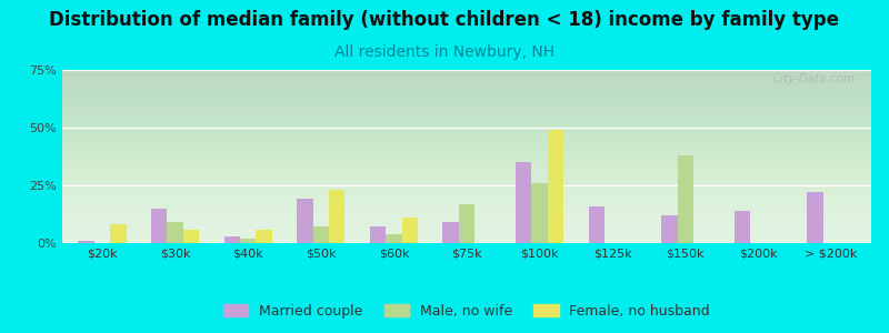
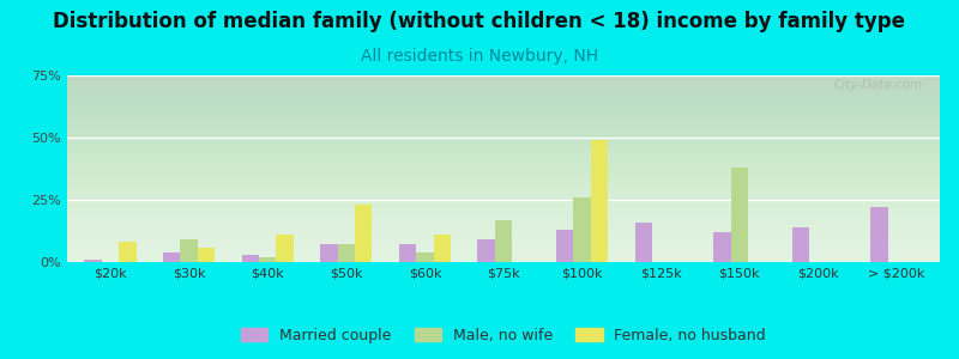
Married couple/$30k: 15% -> 4%
Female, no husband/$40k: 6% -> 11%
Married couple/$50k: 19% -> 7%
Married couple/$100k: 35% -> 13%
